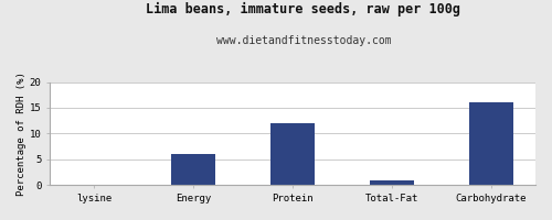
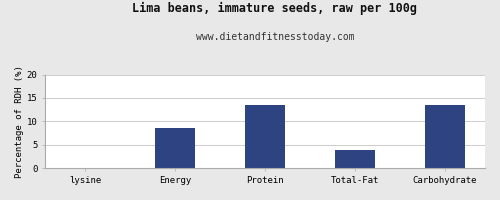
Energy: 6.1 -> 8.5
Protein: 12.0 -> 13.5
Total-Fat: 1.0 -> 4.0
Carbohydrate: 16.1 -> 13.5
